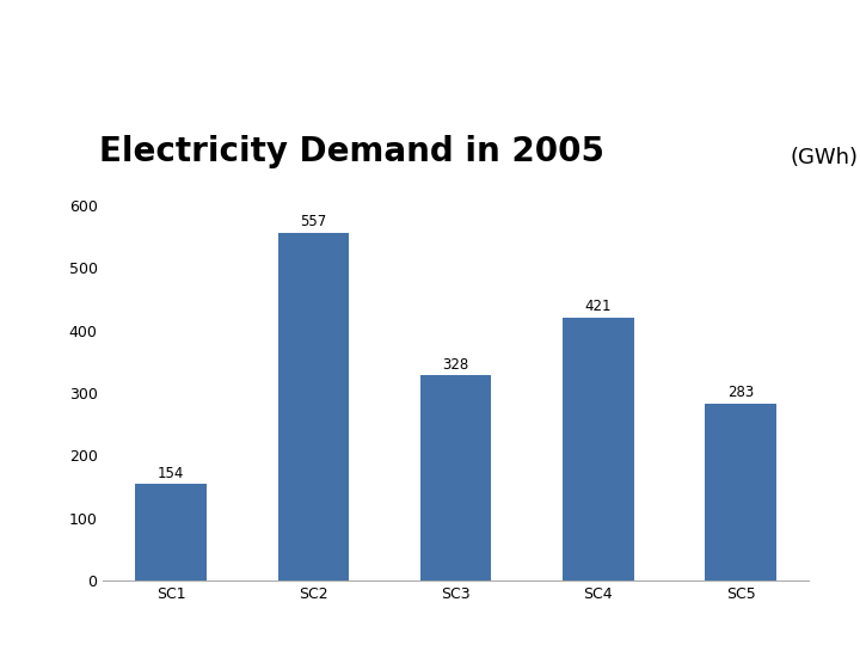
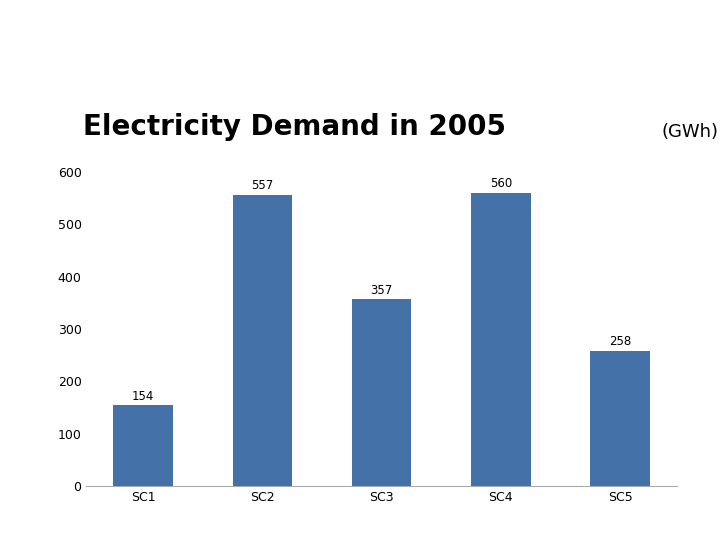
SC3: 328 -> 357
SC4: 421 -> 560
SC5: 283 -> 258
